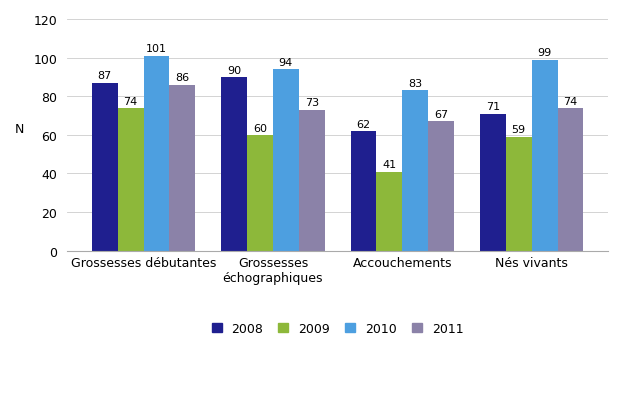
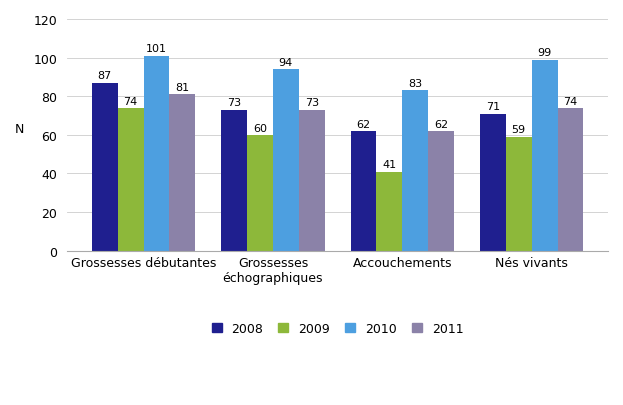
2011/Grossesses débutantes: 86 -> 81
2008/Grossesses échographiques: 90 -> 73
2011/Accouchements: 67 -> 62
